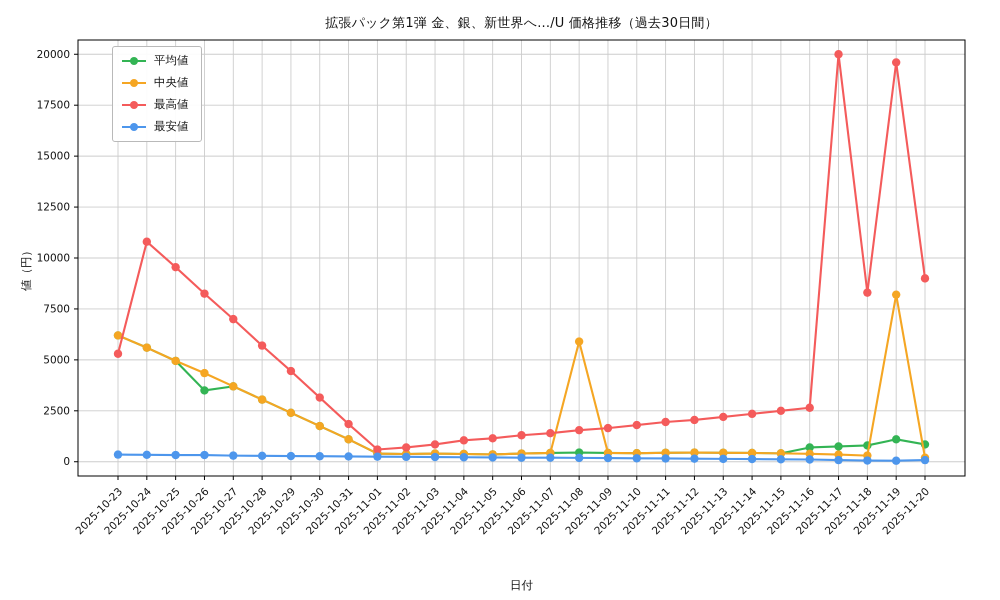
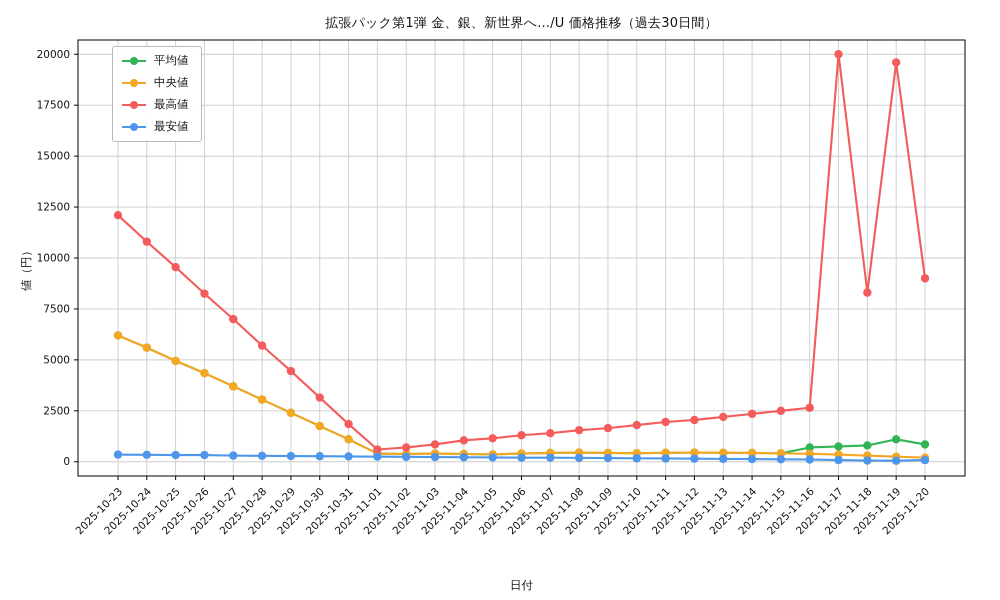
最高値/2025-10-23: 5300 -> 12100
平均値/2025-10-26: 3500 -> 4400
中央値/2025-11-08: 5900 -> 400
中央値/2025-11-19: 8200 -> 200
